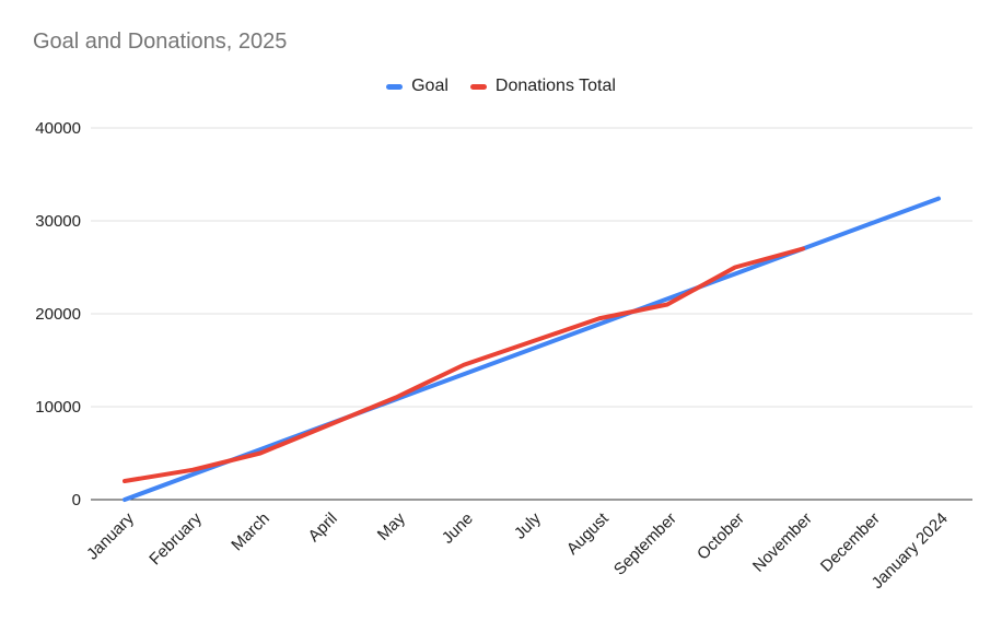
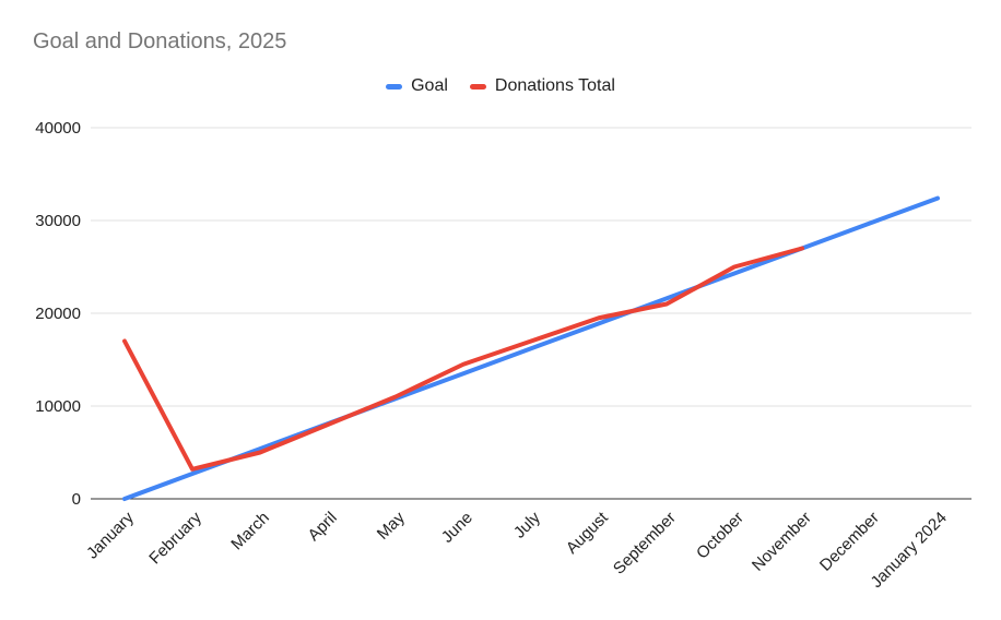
Donations Total/January: 2000 -> 17000
